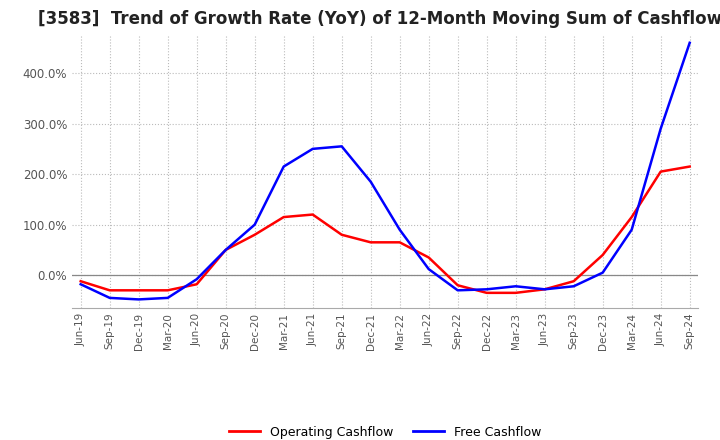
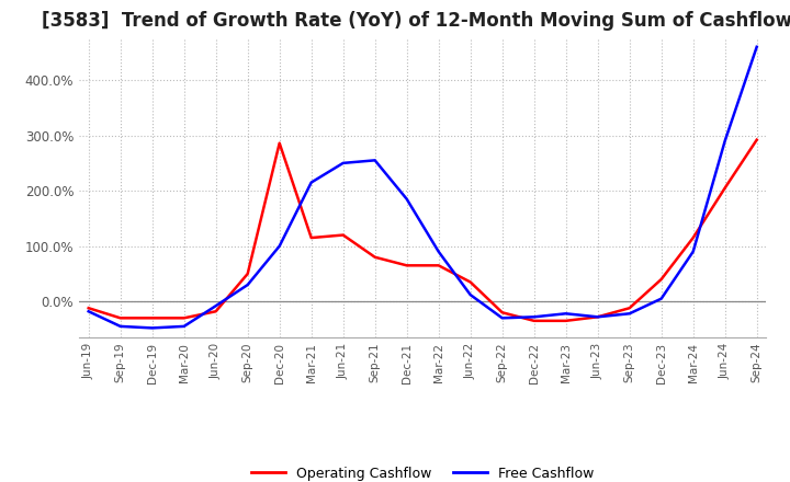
Free Cashflow/Sep-20: 50% -> 30%
Operating Cashflow/Dec-20: 80% -> 286%
Operating Cashflow/Sep-24: 215% -> 292%
